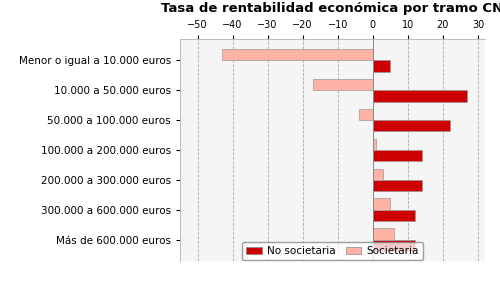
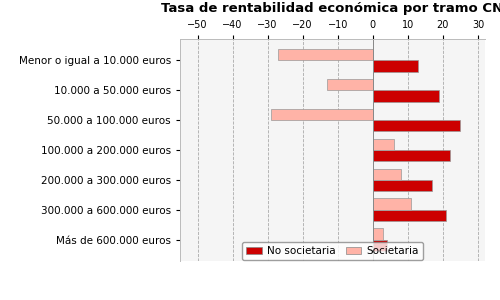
Societaria/Menor o igual a 10.000 euros: -43 -> -27
No societaria/Menor o igual a 10.000 euros: 5 -> 13
Societaria/10.000 a 50.000 euros: -17 -> -13
No societaria/10.000 a 50.000 euros: 27 -> 19
Societaria/50.000 a 100.000 euros: -4 -> -29
No societaria/50.000 a 100.000 euros: 22 -> 25
Societaria/100.000 a 200.000 euros: 1 -> 6
No societaria/100.000 a 200.000 euros: 14 -> 22
Societaria/200.000 a 300.000 euros: 3 -> 8
No societaria/200.000 a 300.000 euros: 14 -> 17
Societaria/300.000 a 600.000 euros: 5 -> 11
No societaria/300.000 a 600.000 euros: 12 -> 21
Societaria/Más de 600.000 euros: 6 -> 3
No societaria/Más de 600.000 euros: 12 -> 4
